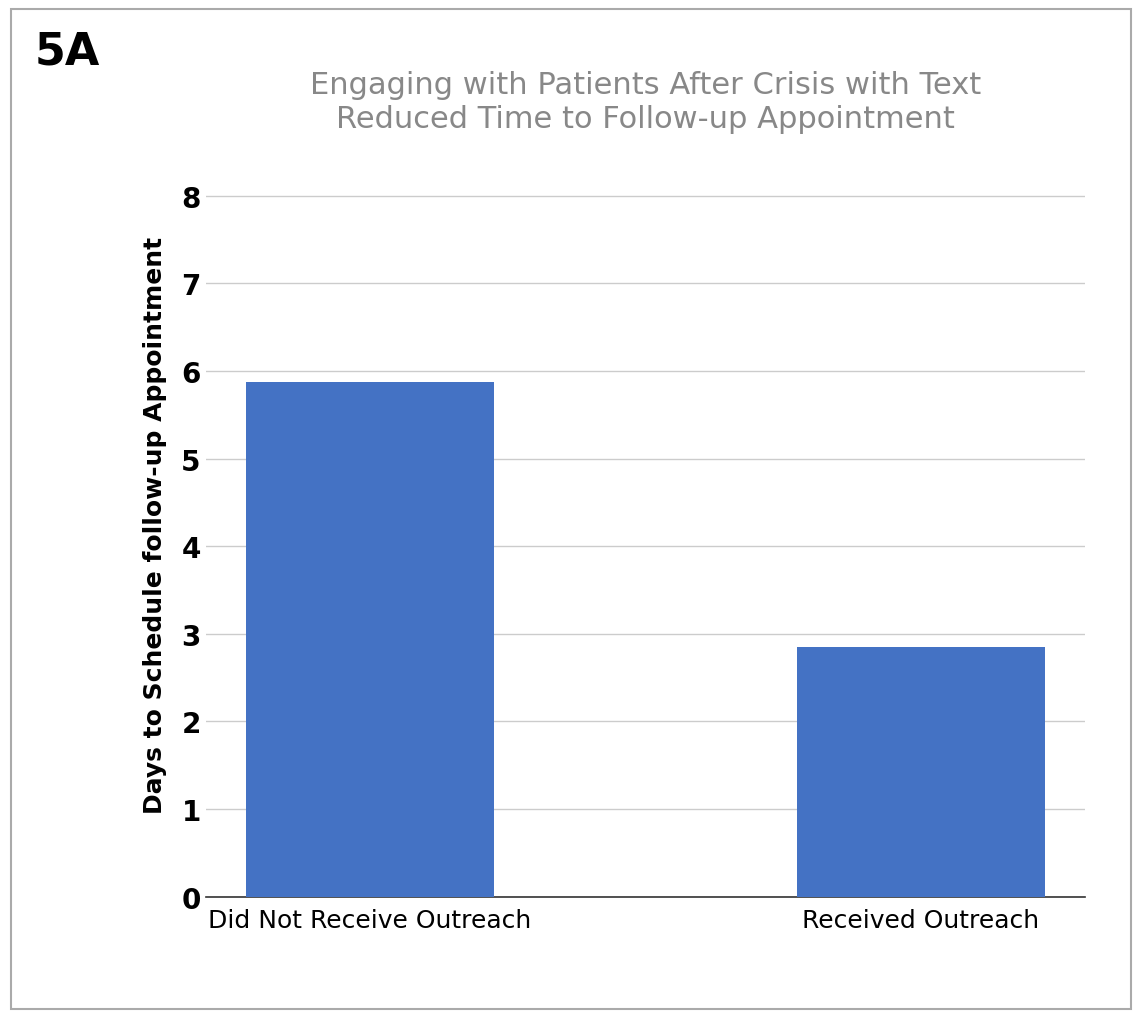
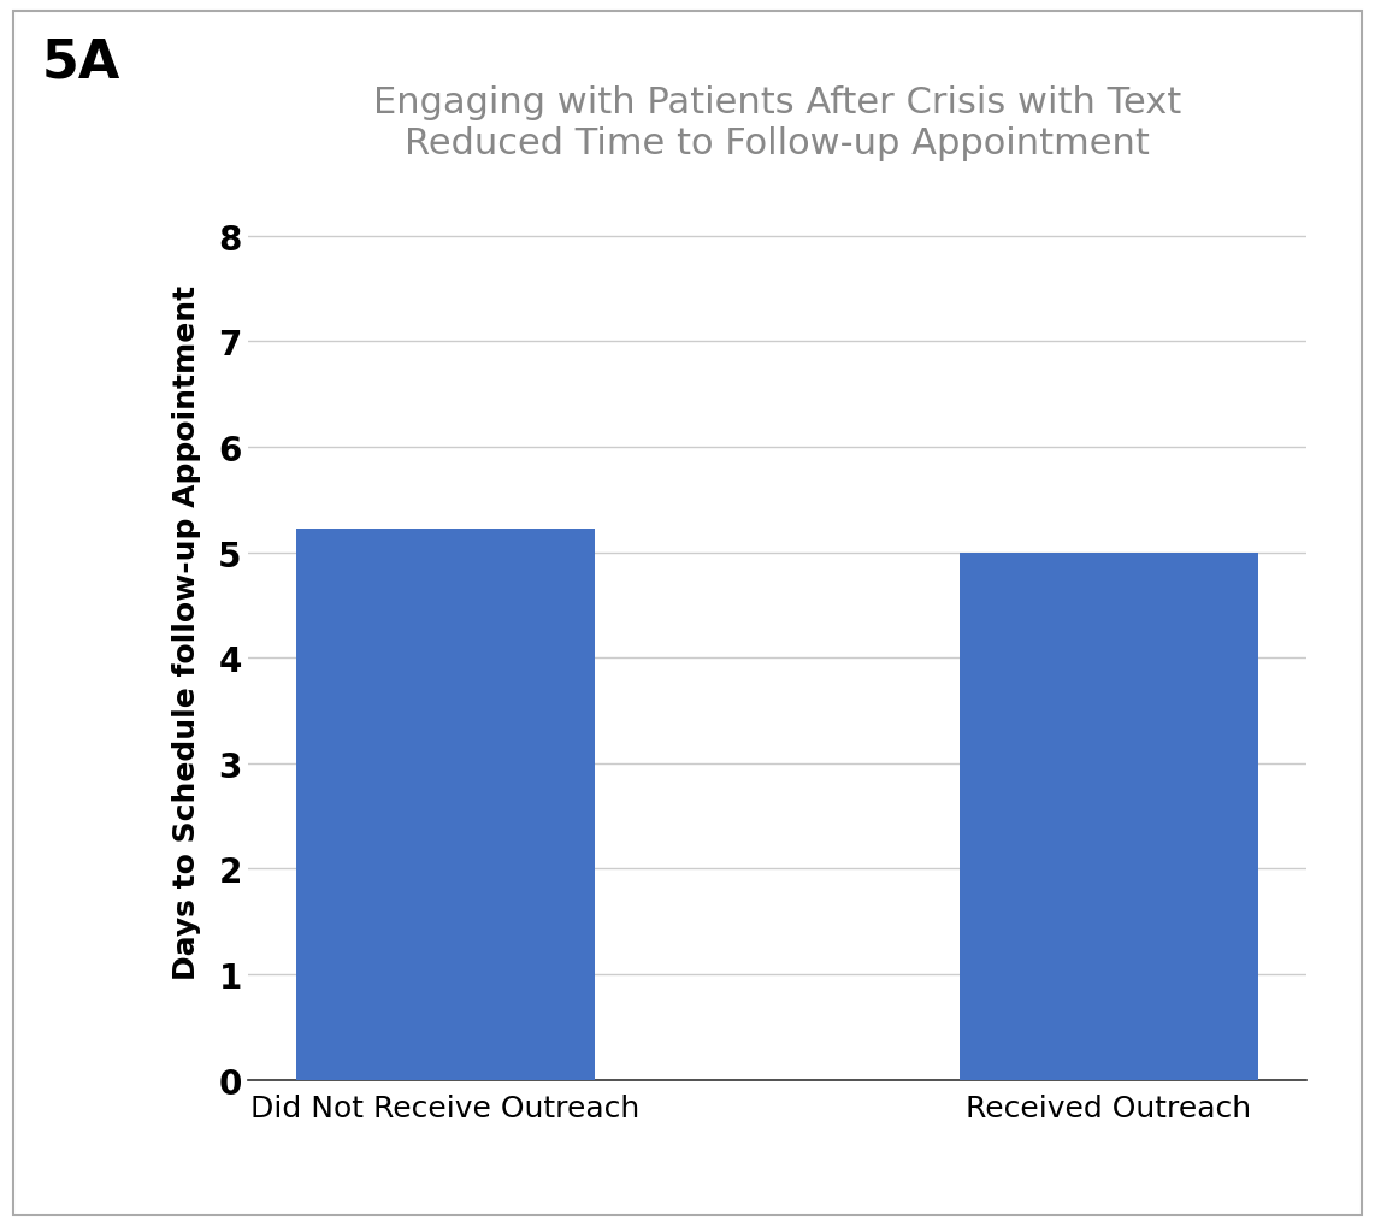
Did Not Receive Outreach: 5.88 -> 5.22
Received Outreach: 2.85 -> 5.00
